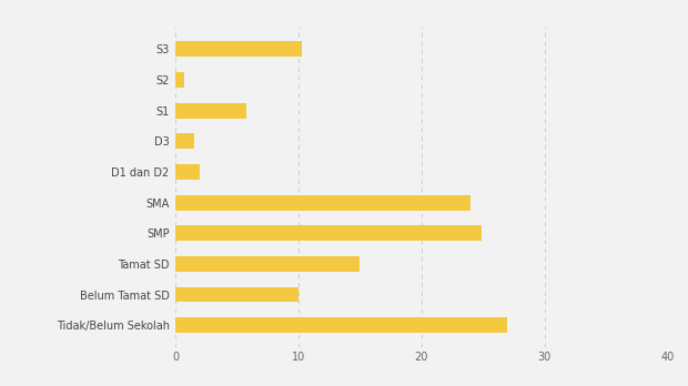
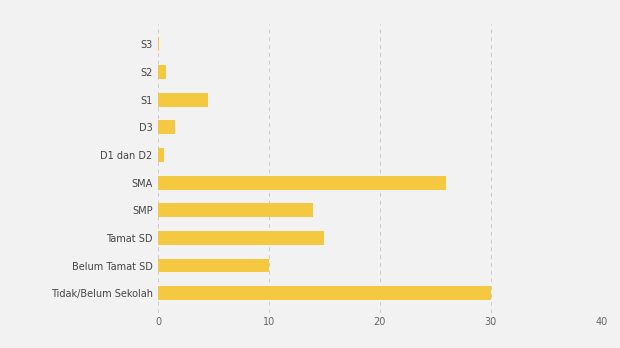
S3: 10.3 -> 0.1
S1: 5.8 -> 4.5
D1 dan D2: 2.0 -> 0.5
SMA: 24.0 -> 26.0
SMP: 24.9 -> 14.0
Tidak/Belum Sekolah: 27.0 -> 30.0
